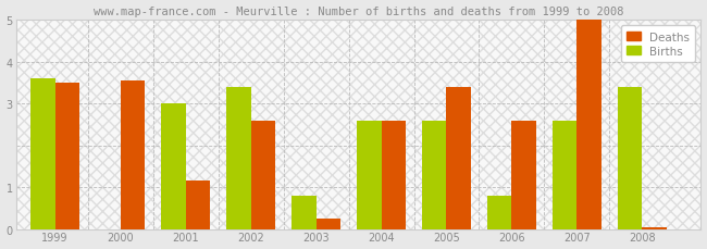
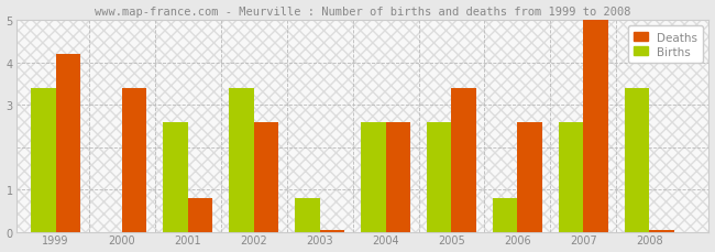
Births/1999: 3.6 -> 3.4
Deaths/1999: 3.50 -> 4.20
Deaths/2000: 3.55 -> 3.40
Births/2001: 3.0 -> 2.6
Deaths/2001: 1.15 -> 0.80
Deaths/2003: 0.25 -> 0.05
